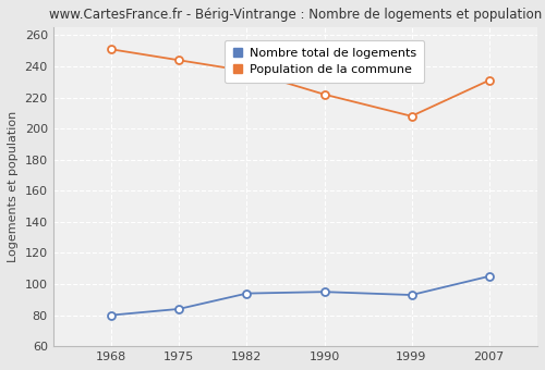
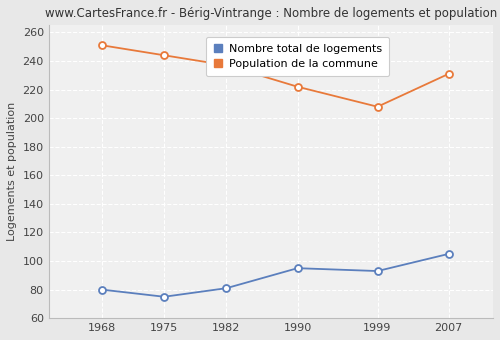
Nombre total de logements/1975: 84 -> 75
Nombre total de logements/1982: 94 -> 81
